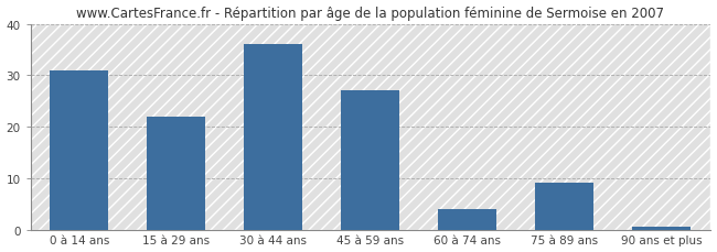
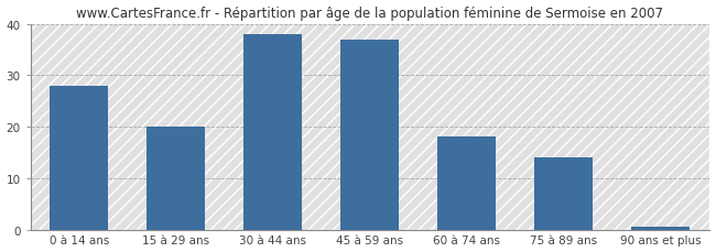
0 à 14 ans: 31.0 -> 28.0
15 à 29 ans: 22.0 -> 20.0
30 à 44 ans: 36.0 -> 38.0
45 à 59 ans: 27.0 -> 37.0
60 à 74 ans: 4.0 -> 18.0
75 à 89 ans: 9.0 -> 14.0
